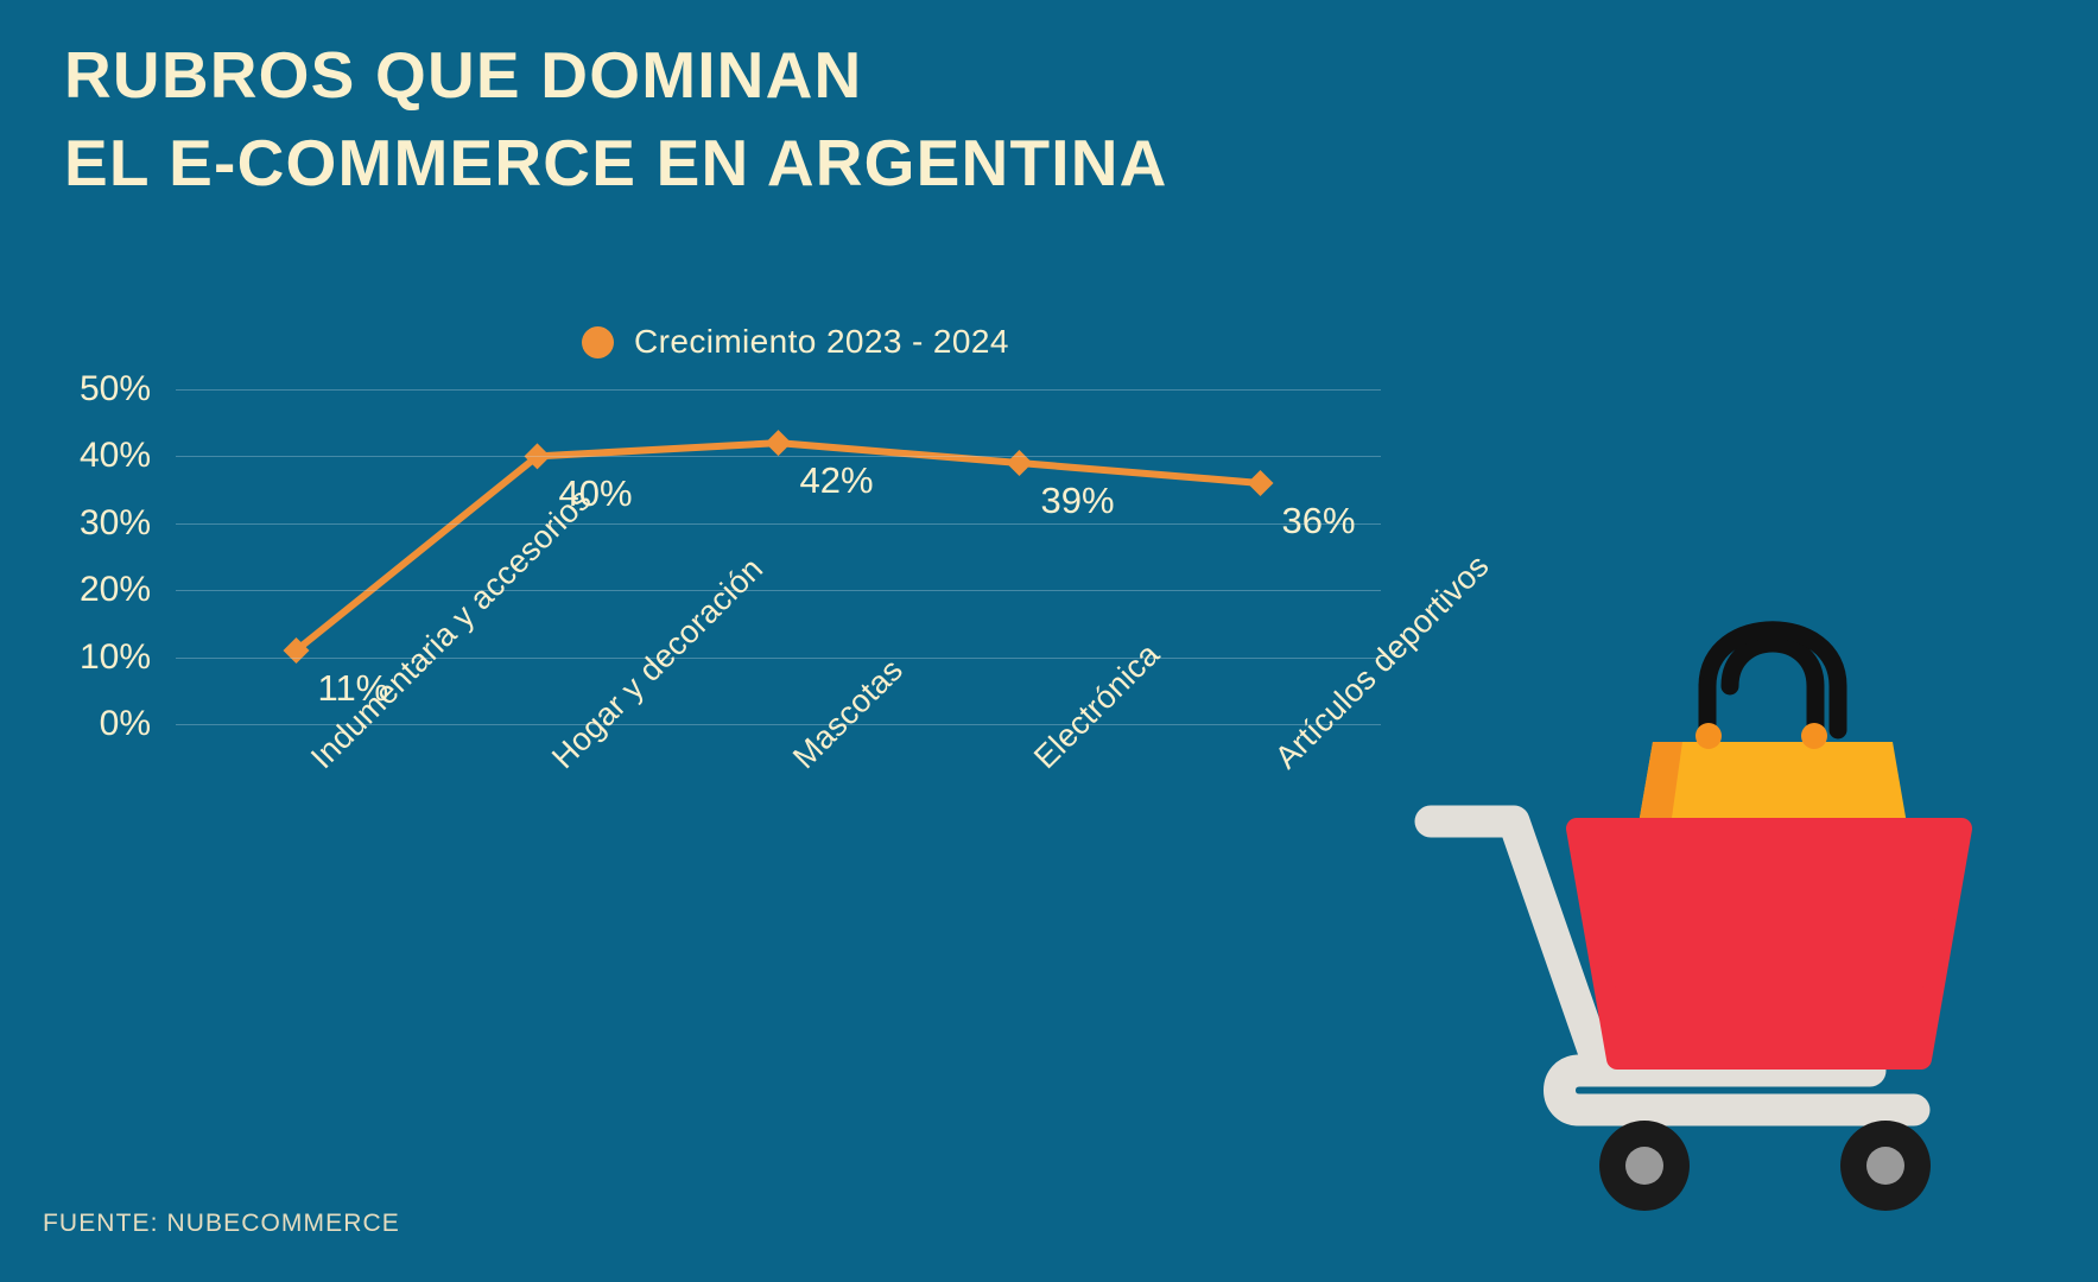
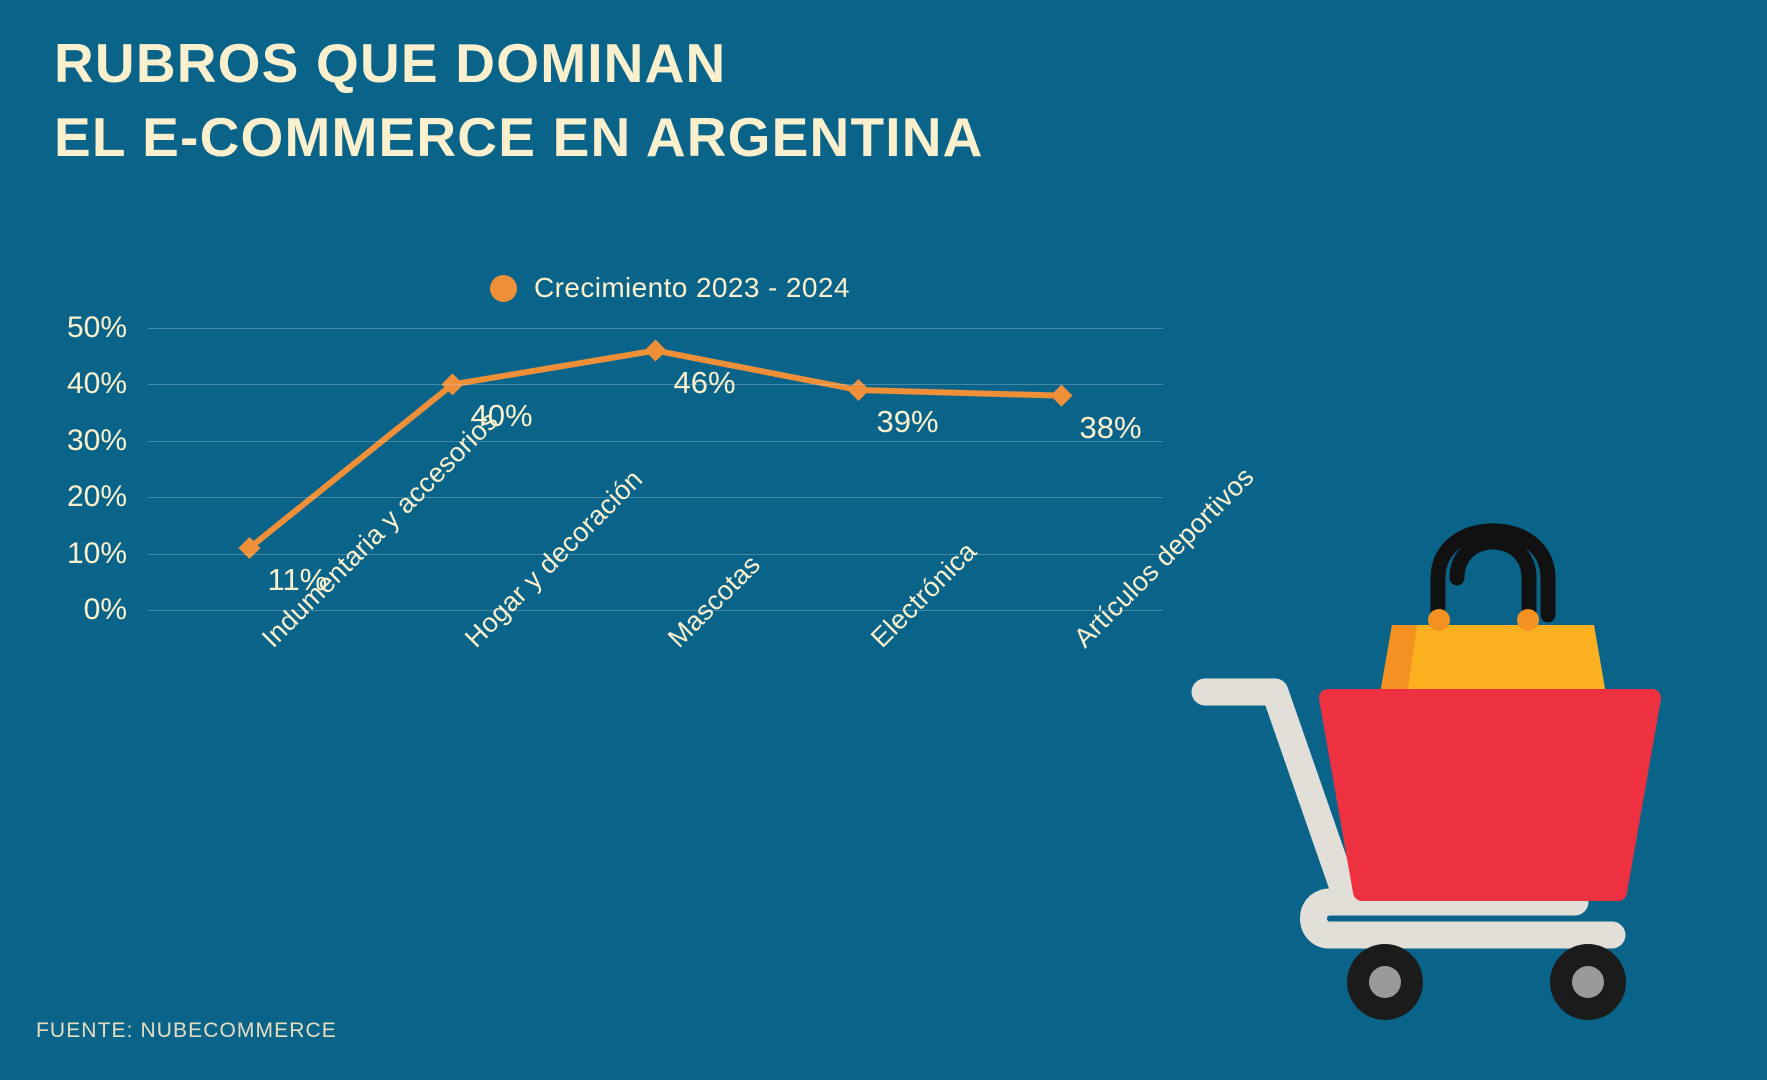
Mascotas: 42% -> 46%
Artículos deportivos: 36% -> 38%
